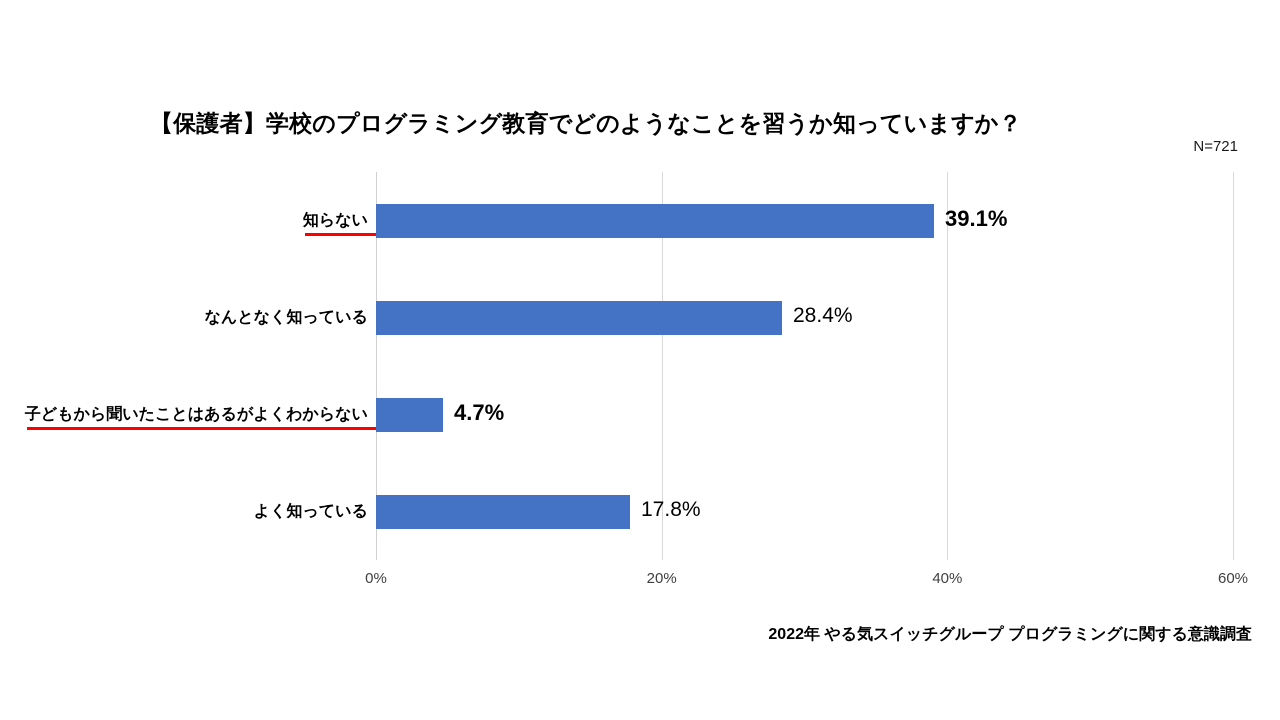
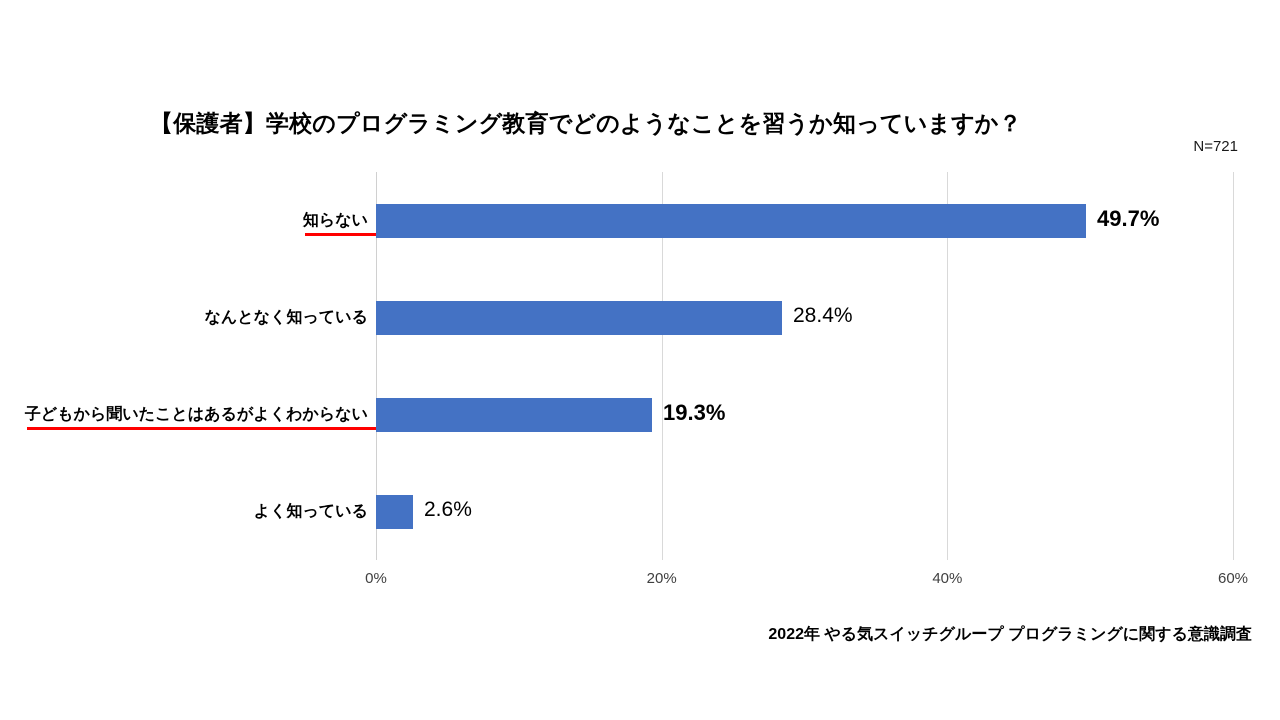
知らない: 39.1% -> 49.7%
子どもから聞いたことはあるがよくわからない: 4.7% -> 19.3%
よく知っている: 17.8% -> 2.6%
